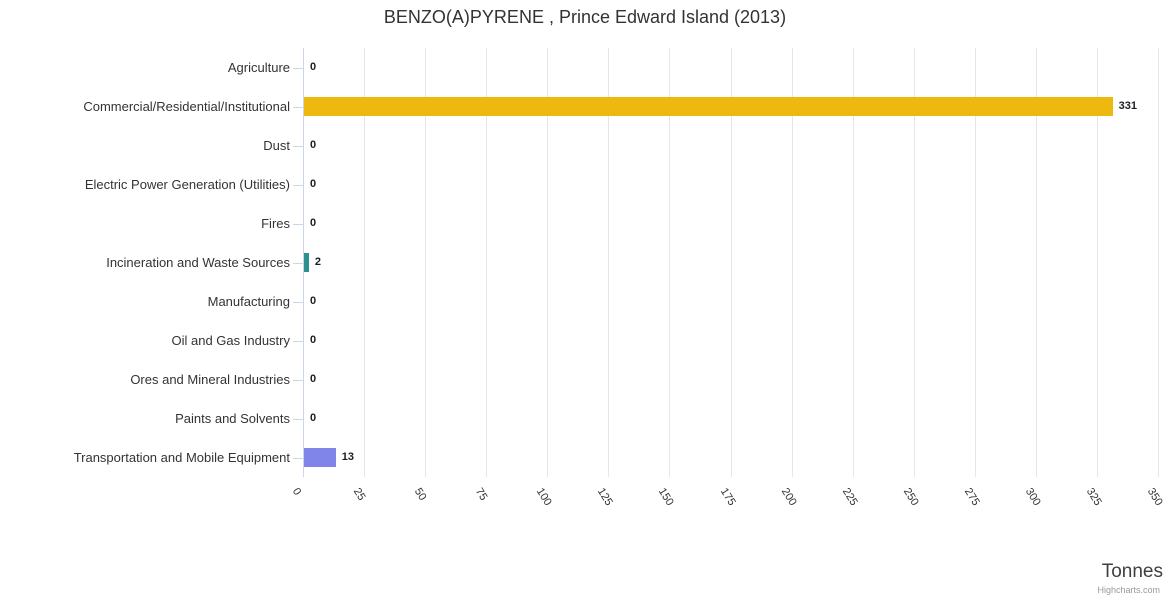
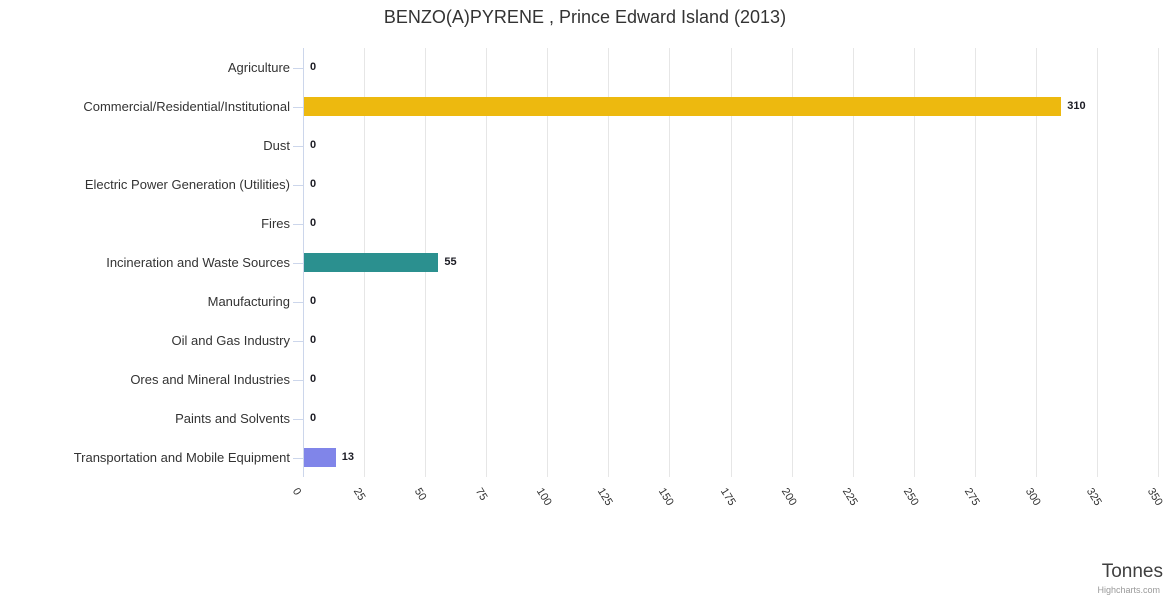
Commercial/Residential/Institutional: 331 -> 310
Incineration and Waste Sources: 2 -> 55
